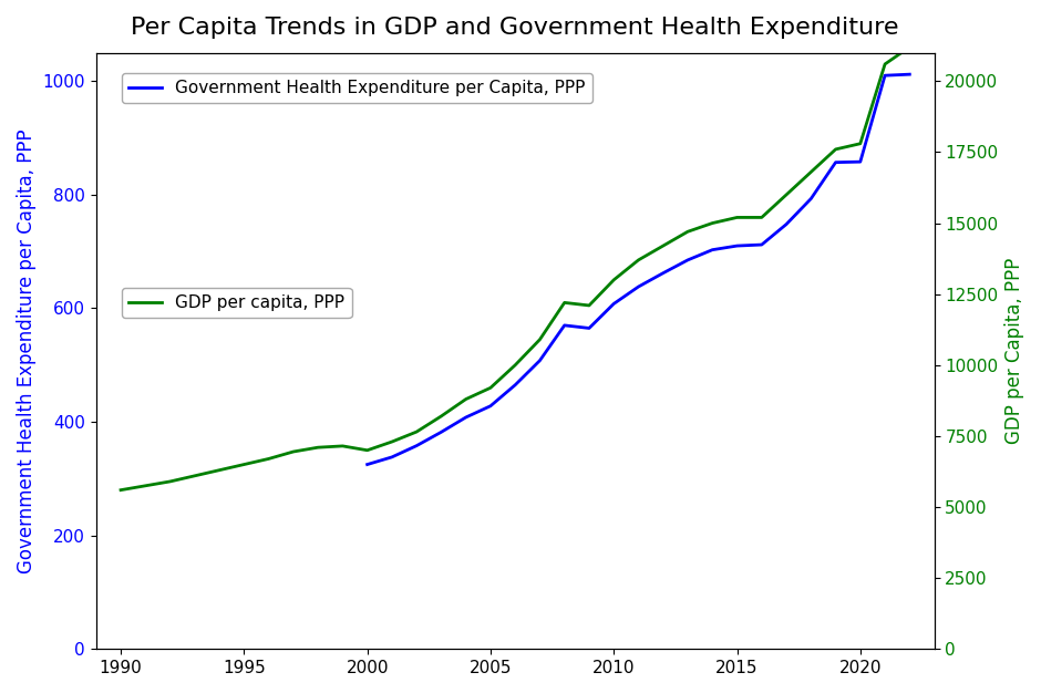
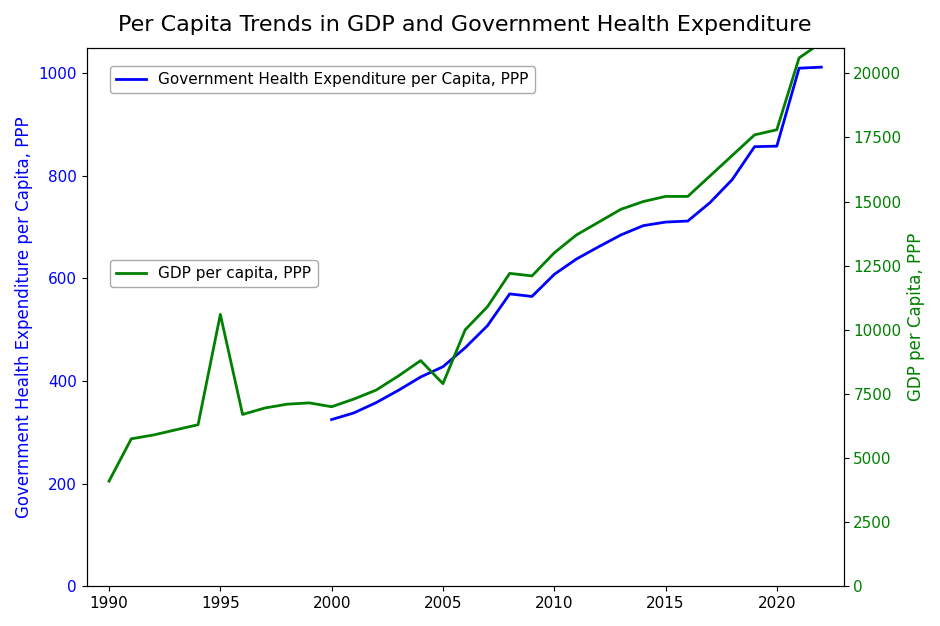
GDP per capita, PPP/1990: 5600 -> 4100
GDP per capita, PPP/1995: 6500 -> 10600
GDP per capita, PPP/2005: 9200 -> 7900
